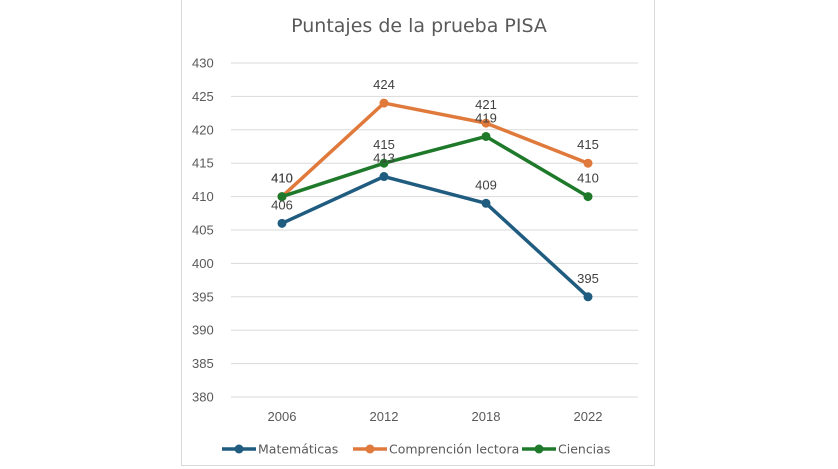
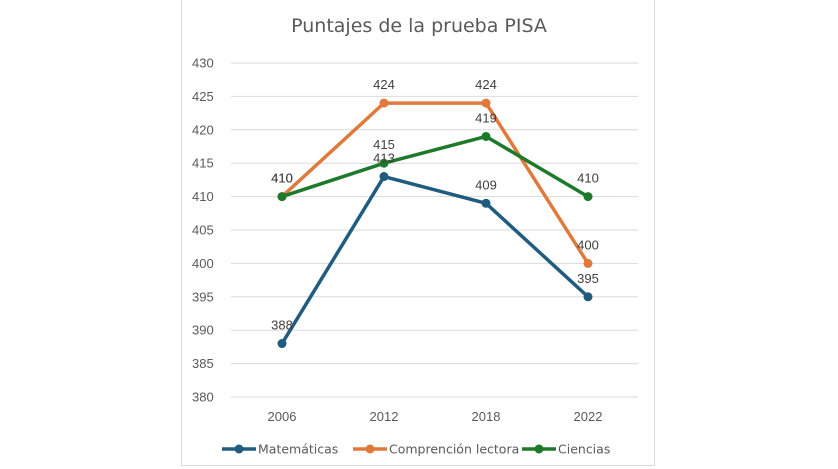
Matemáticas/2006: 406 -> 388
Comprención lectora/2018: 421 -> 424
Comprención lectora/2022: 415 -> 400
